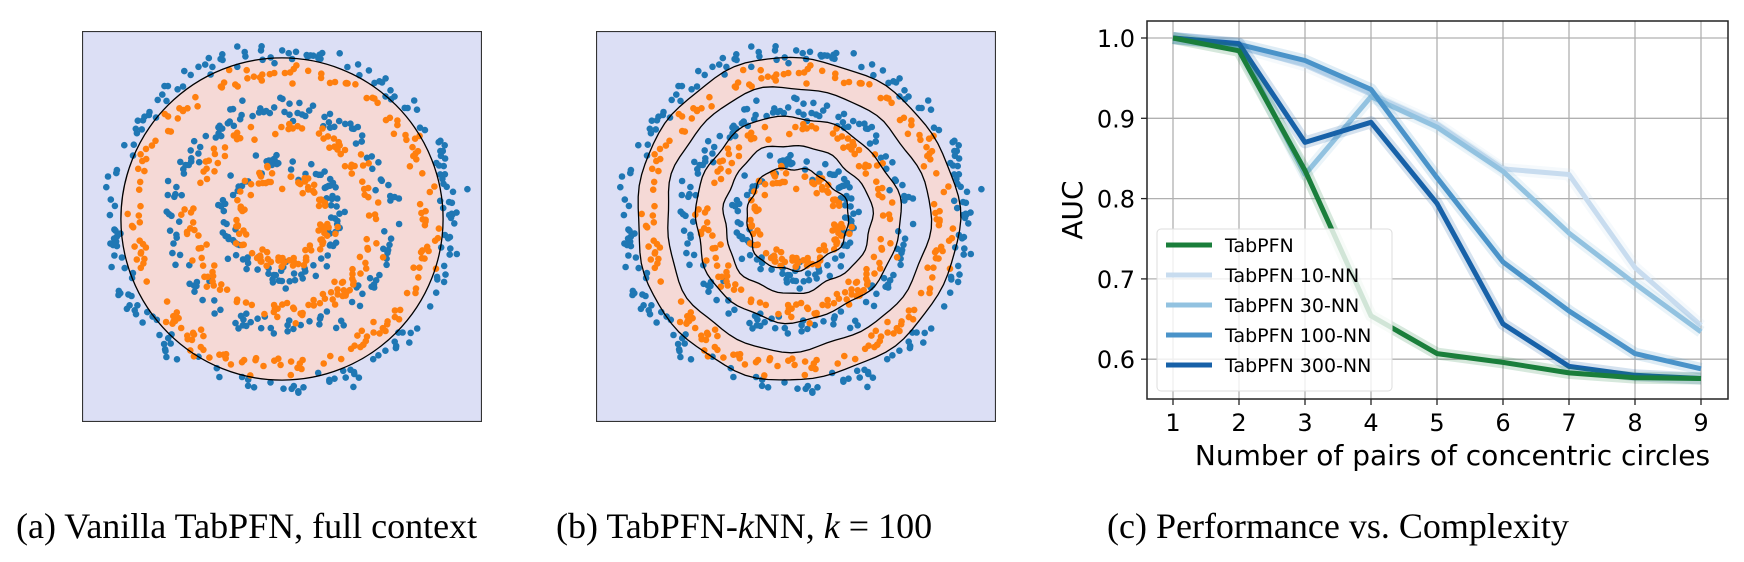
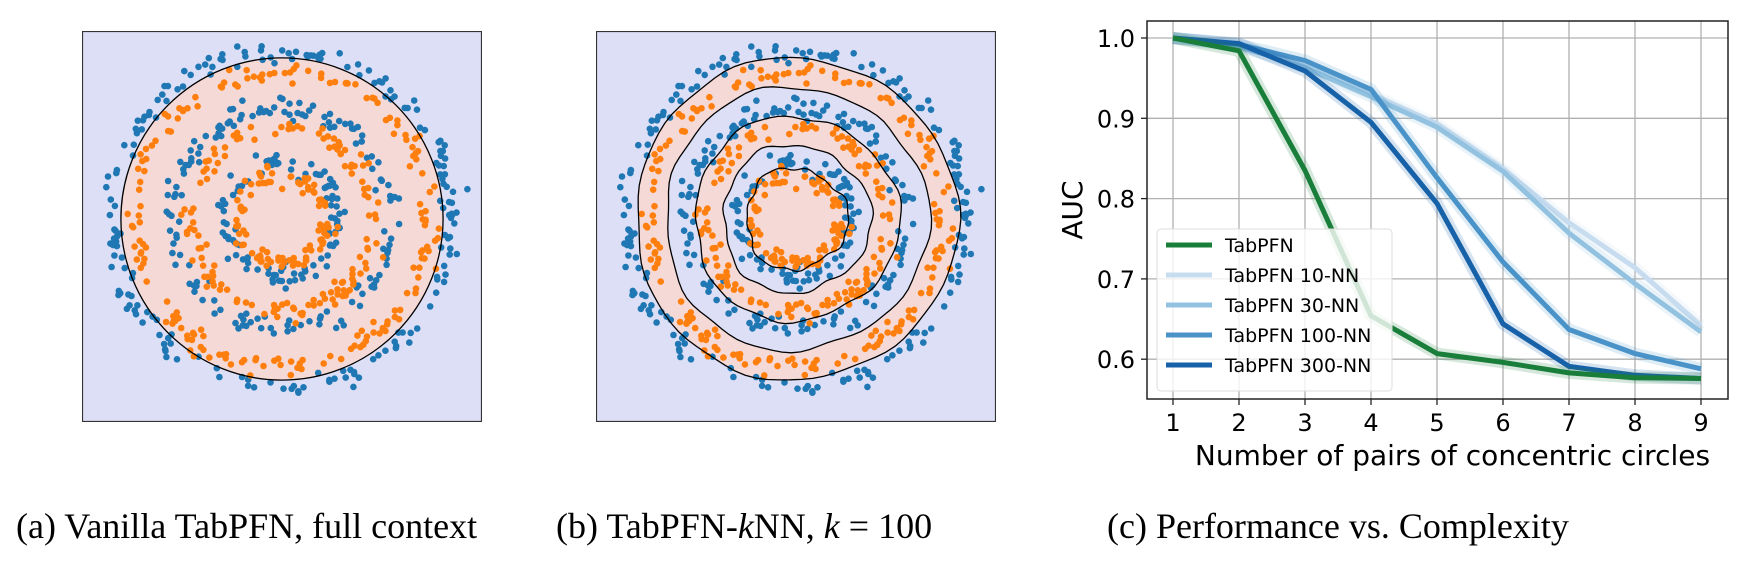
TabPFN 30-NN/3: 0.83 -> 0.96
TabPFN 300-NN/3: 0.87 -> 0.96
TabPFN 10-NN/7: 0.83 -> 0.77
TabPFN 100-NN/7: 0.66 -> 0.64
